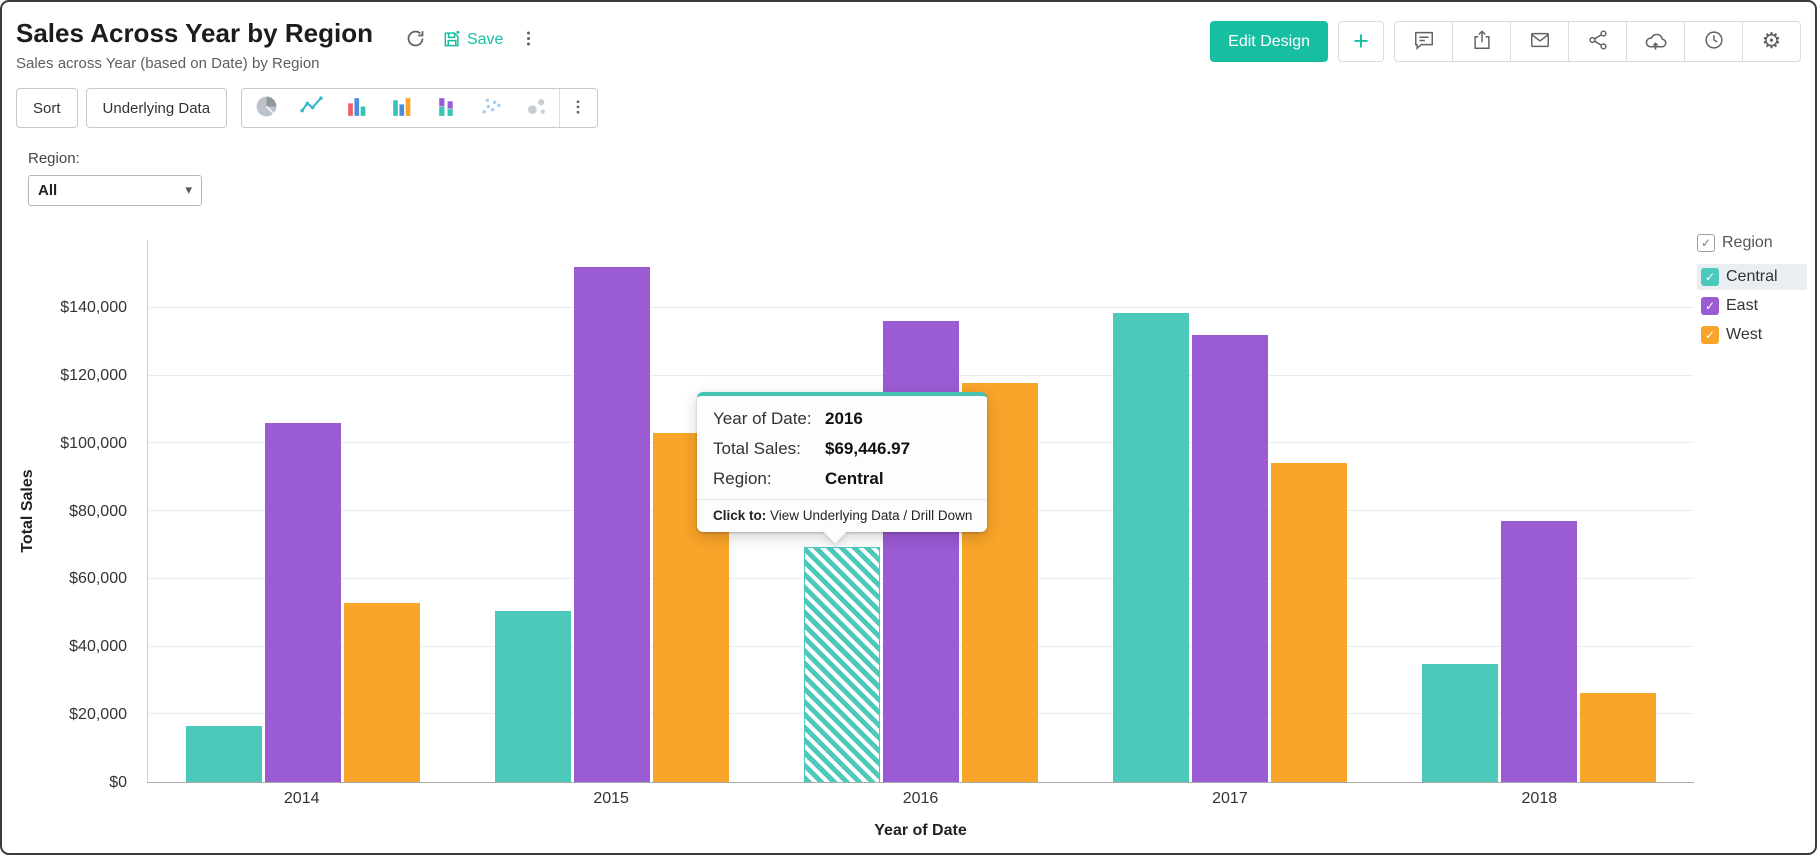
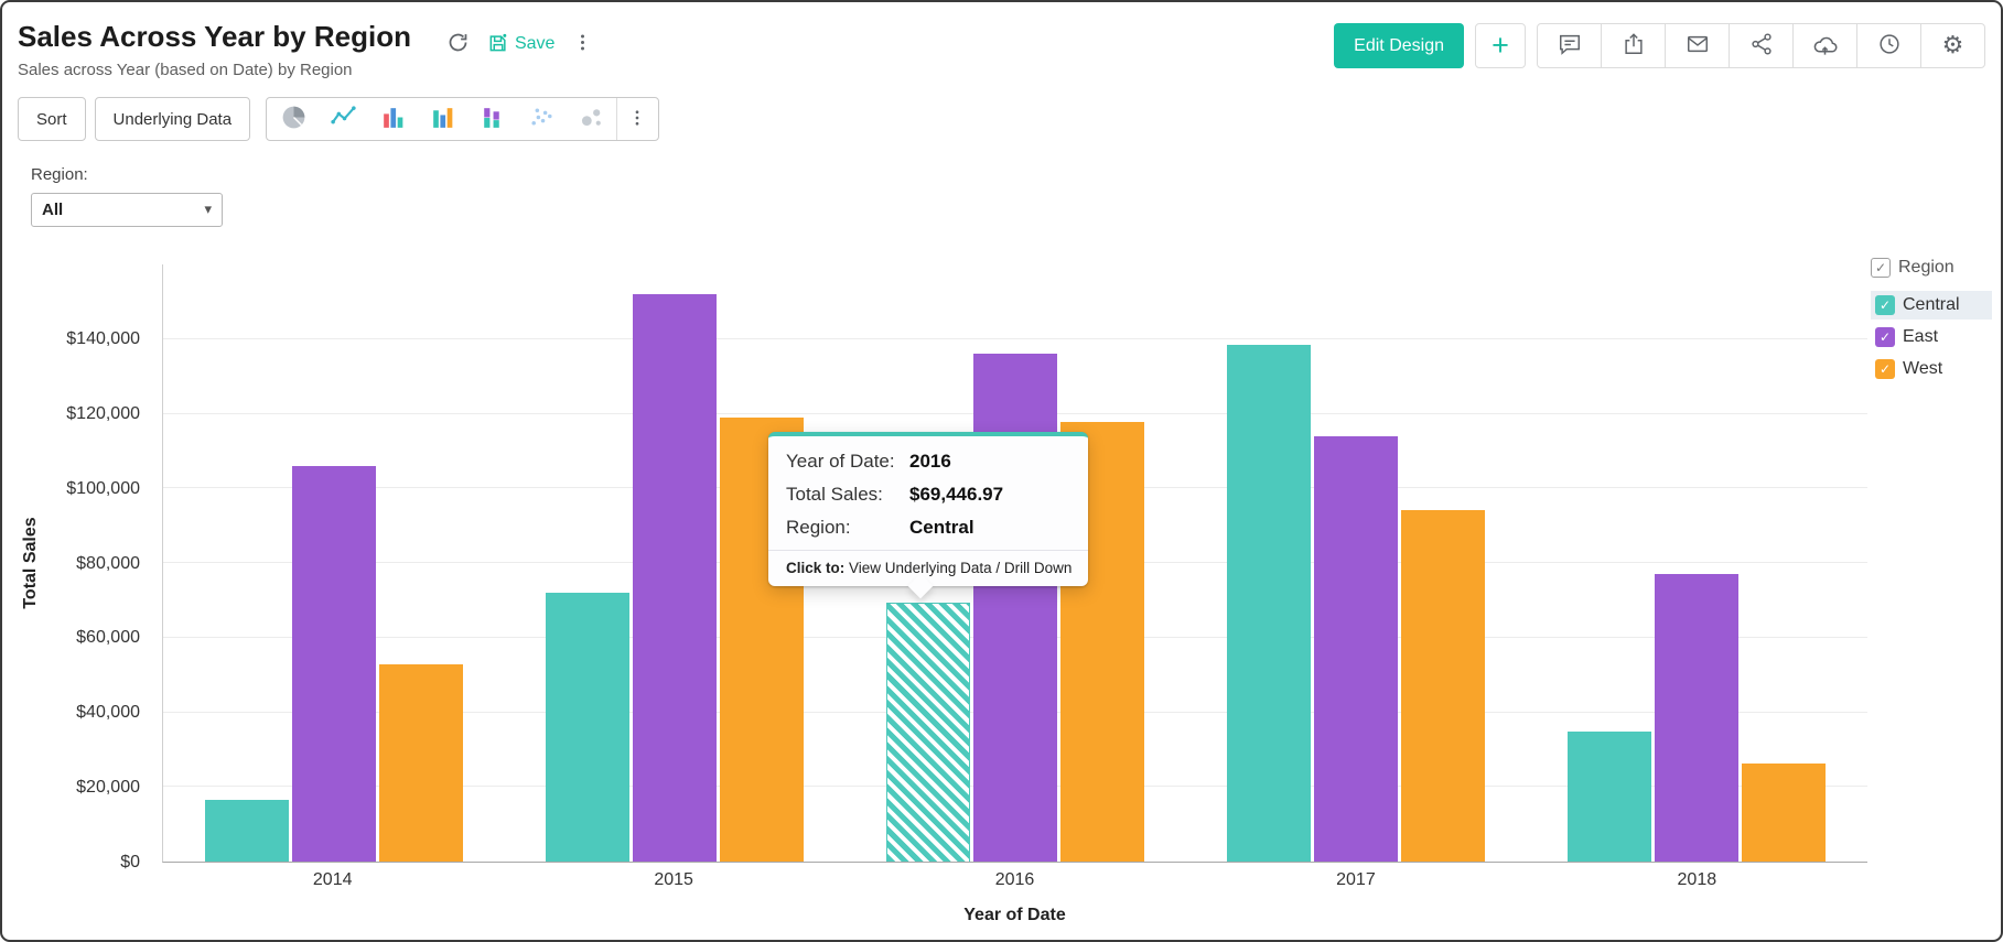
Central/2015: $50000 -> $72000
West/2015: $103000 -> $119000
East/2017: $132000 -> $114000
